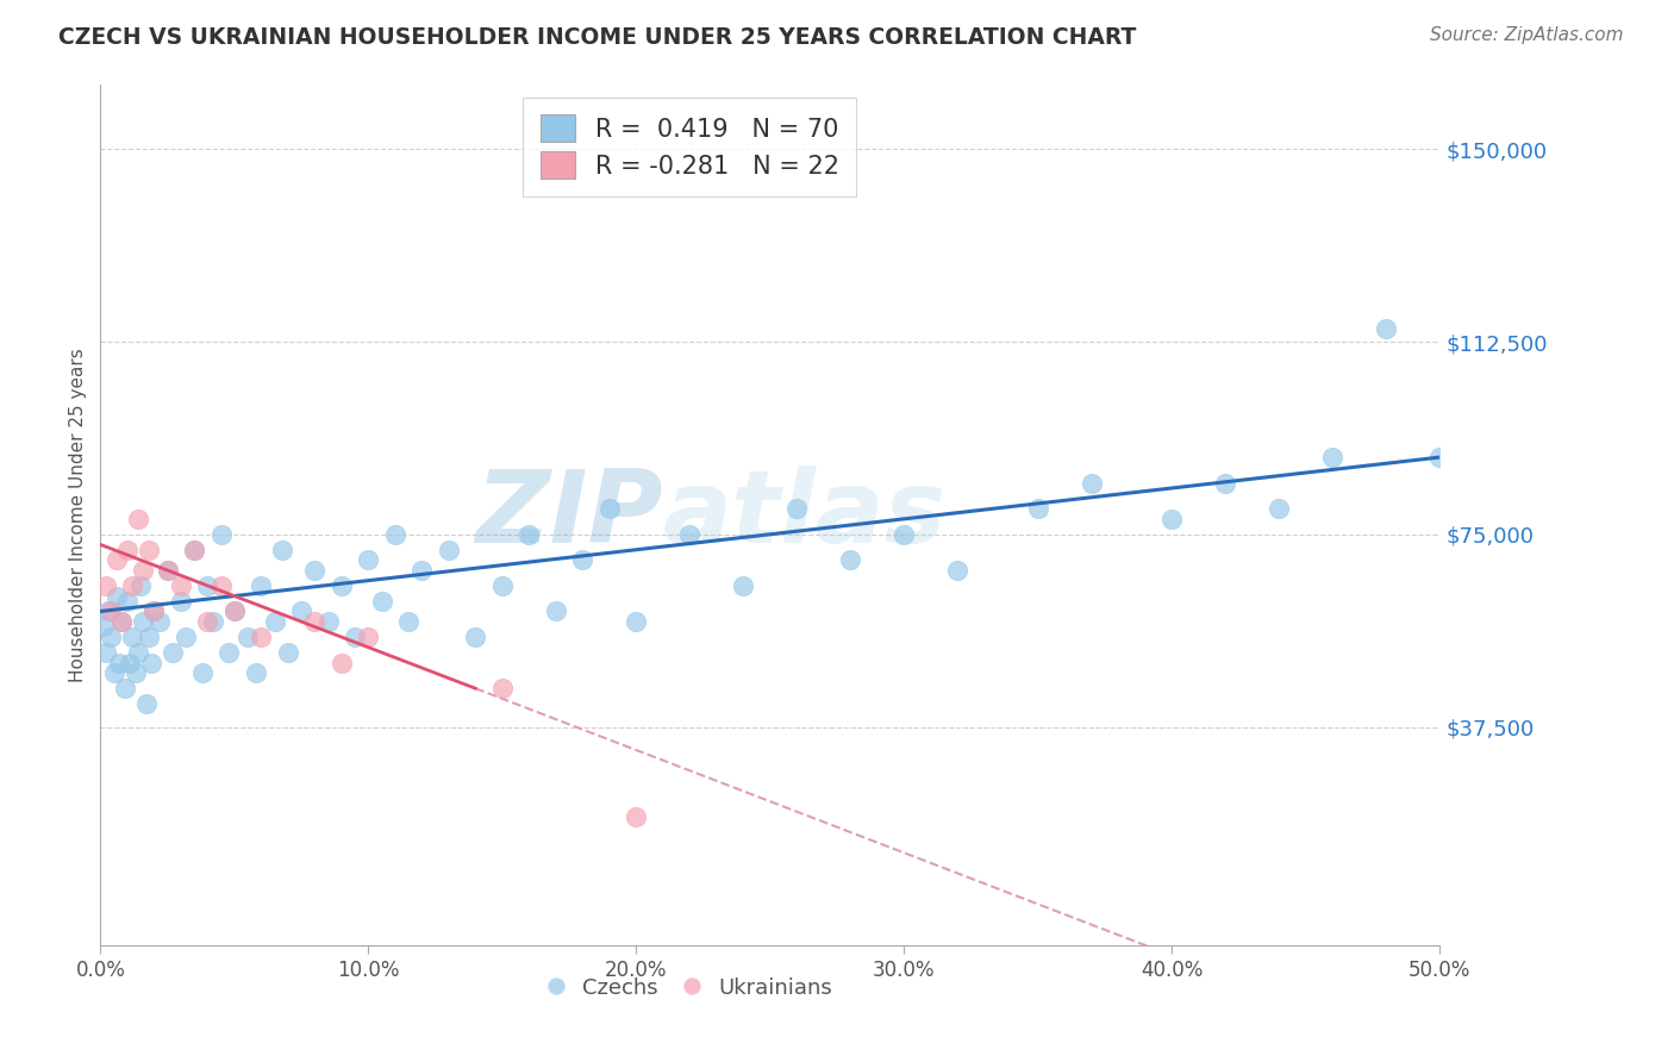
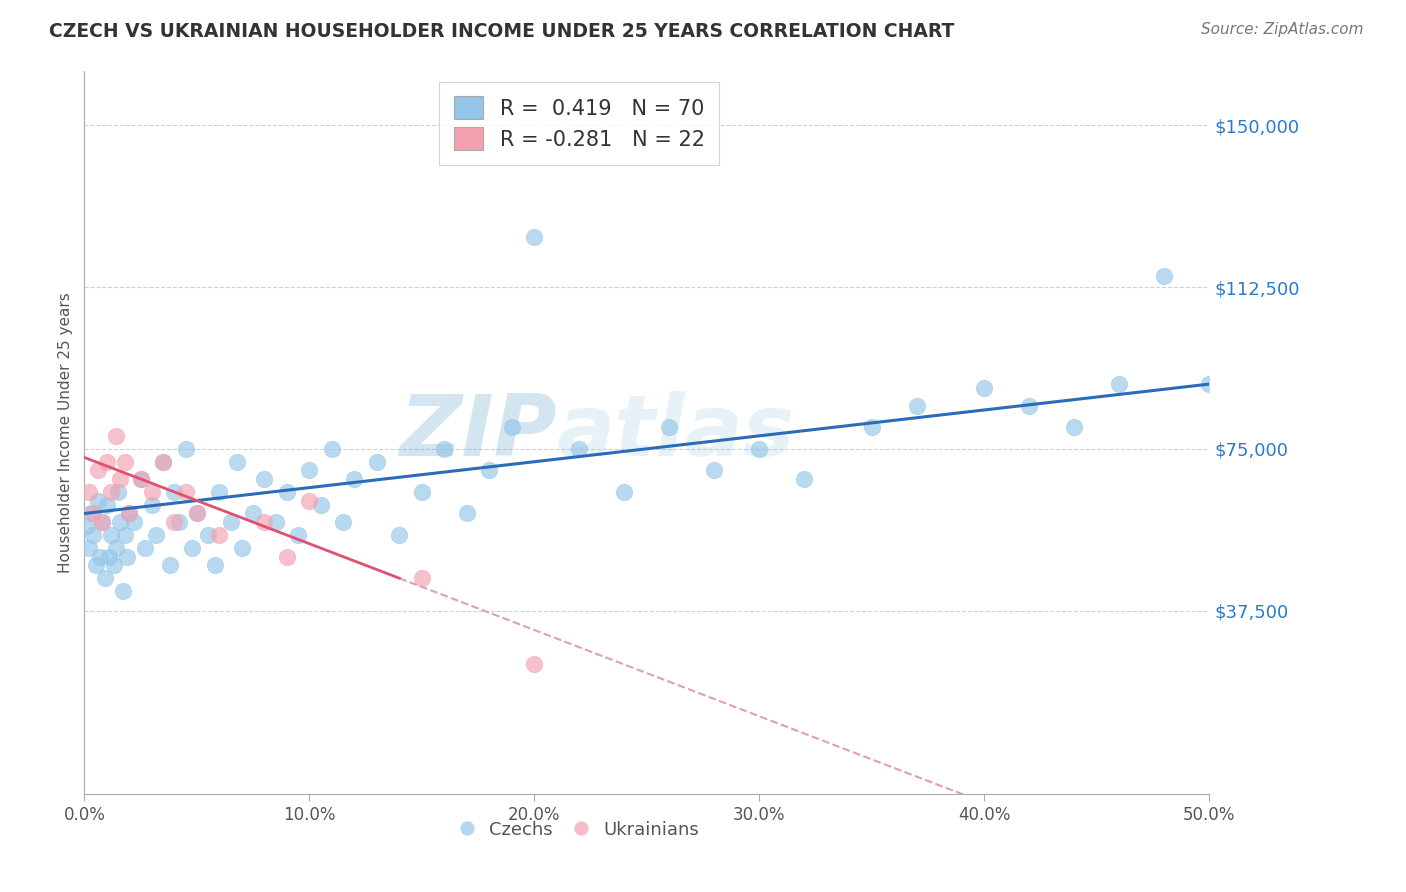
Ukrainians/10.0%: $55,000 -> $63,000
Czechs/20.0%: $58,000 -> $124,000
Ukrainians/20.0%: $20,000 -> $25,000
Czechs/40.0%: $78,000 -> $89,000
